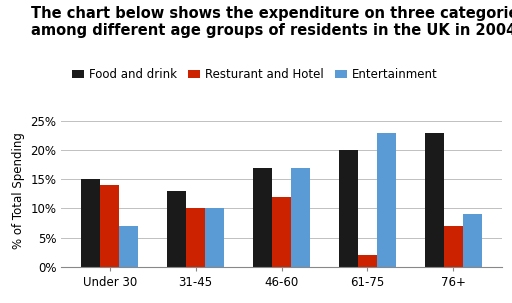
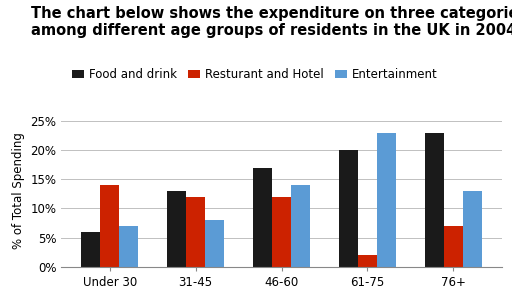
Food and drink/Under 30: 15% -> 6%
Resturant and Hotel/31-45: 10% -> 12%
Entertainment/31-45: 10% -> 8%
Entertainment/46-60: 17% -> 14%
Entertainment/76+: 9% -> 13%
